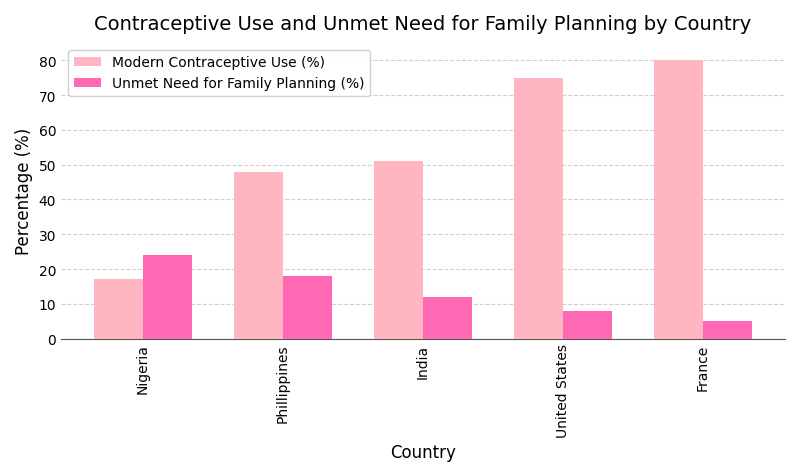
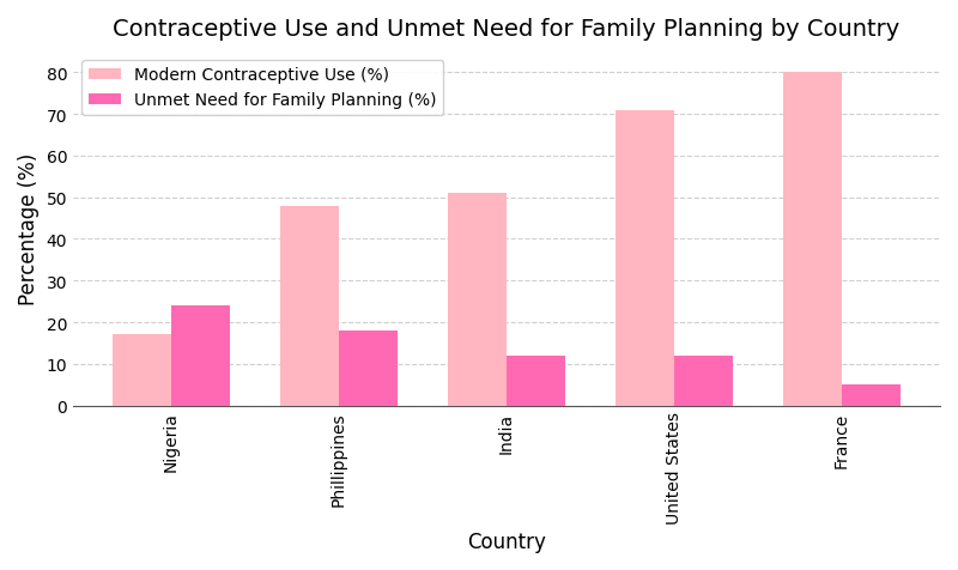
Modern Contraceptive Use (%)/United States: 75 -> 71
Unmet Need for Family Planning (%)/United States: 8 -> 12
